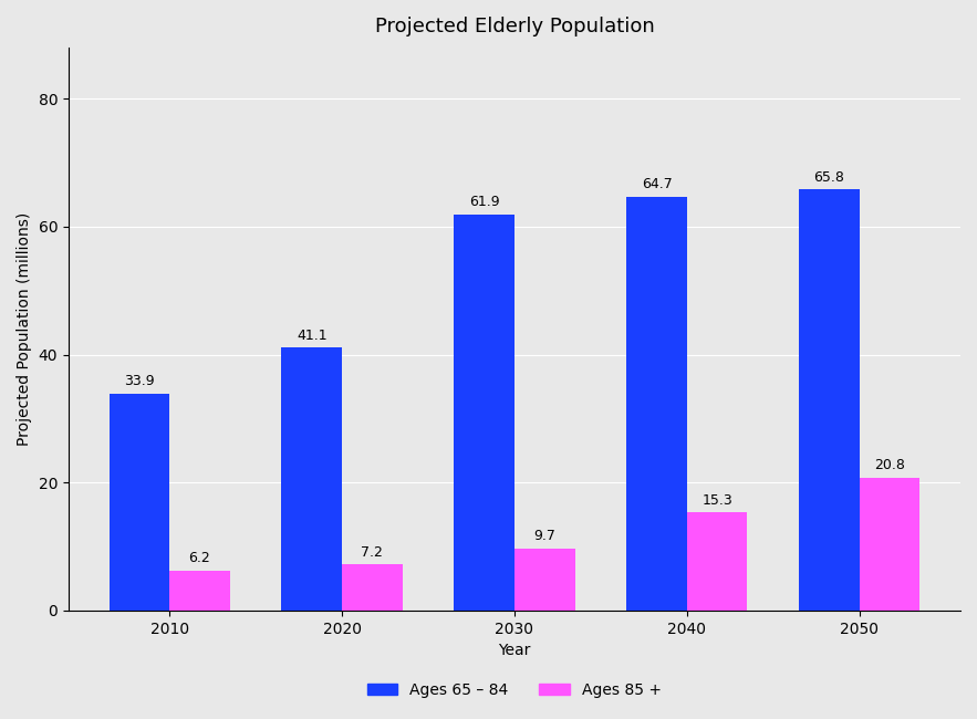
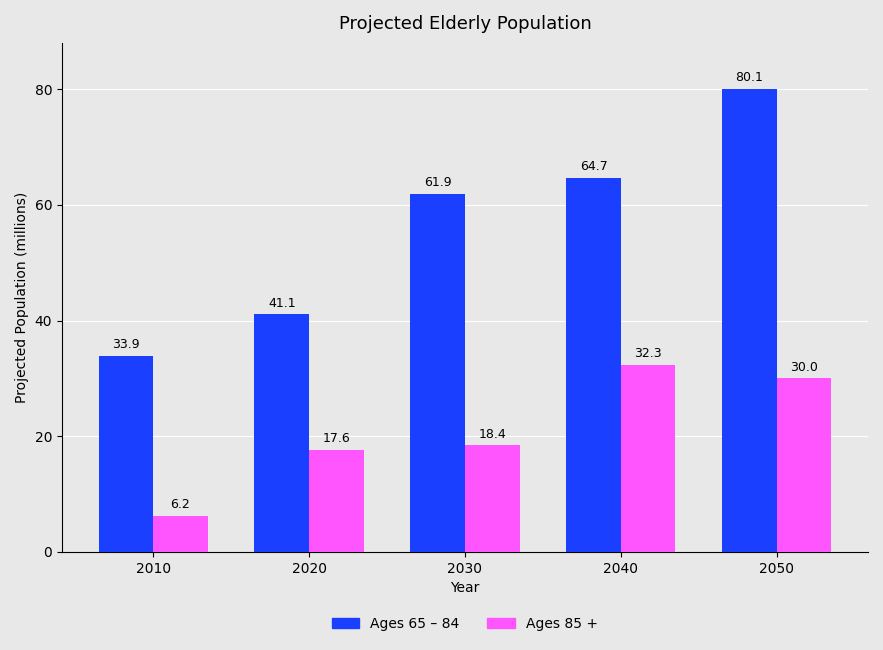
Ages 85 +/2020: 7.2 -> 17.6
Ages 85 +/2030: 9.7 -> 18.4
Ages 85 +/2040: 15.3 -> 32.3
Ages 65 – 84/2050: 65.8 -> 80.1
Ages 85 +/2050: 20.8 -> 30.0
